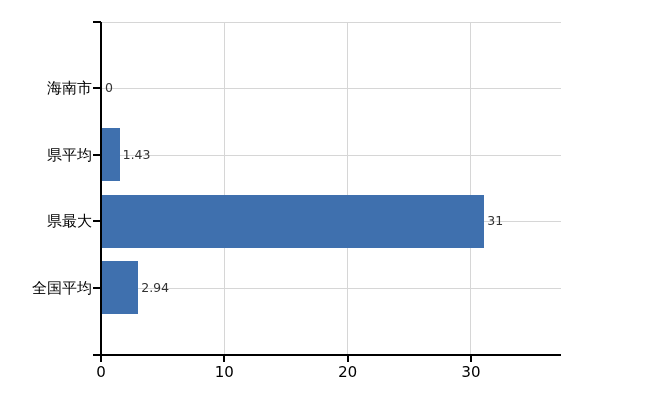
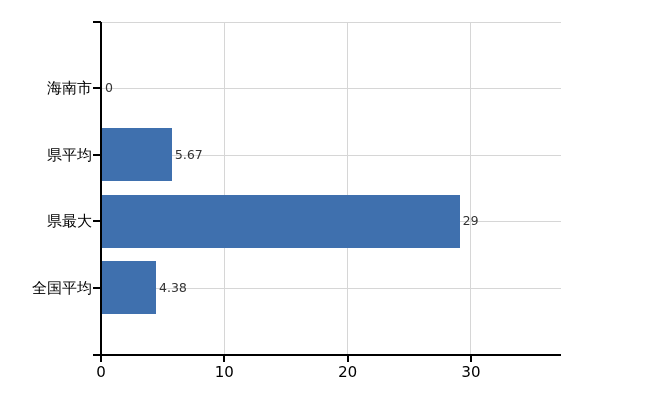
県平均: 1.43 -> 5.67
県最大: 31 -> 29
全国平均: 2.94 -> 4.38
